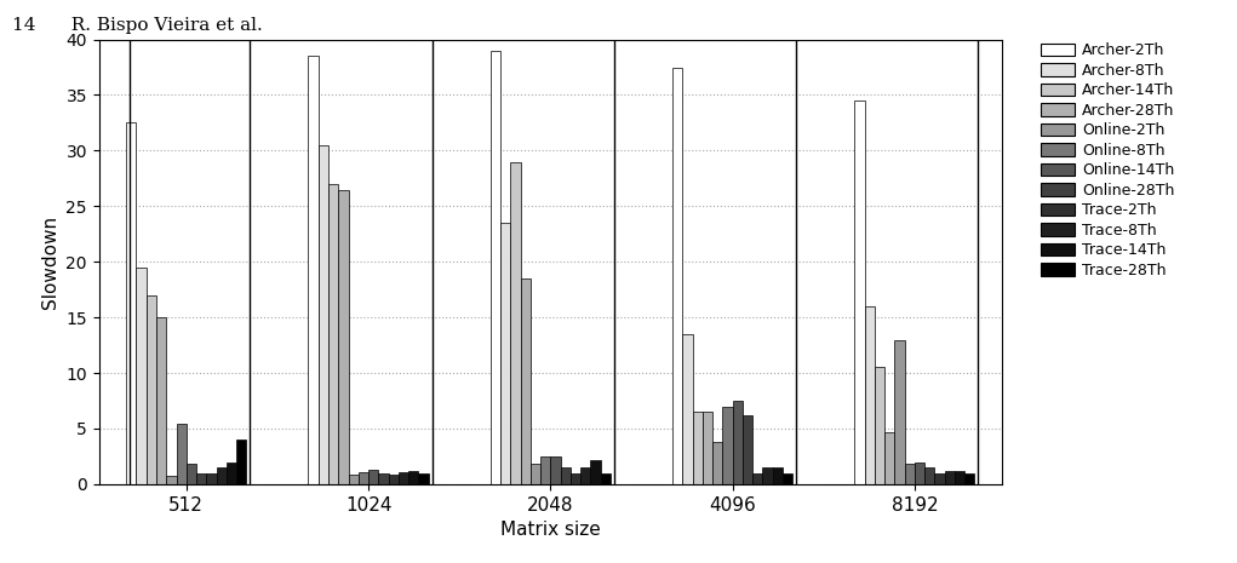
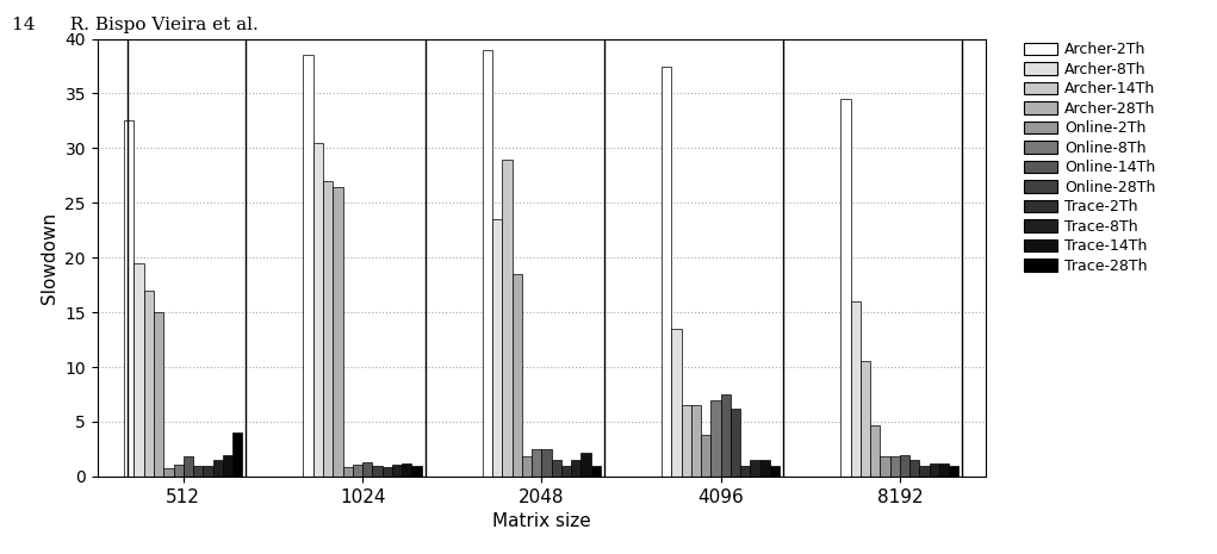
Online-8Th/512: 5.4 -> 1.1
Online-2Th/8192: 13.0 -> 1.8
